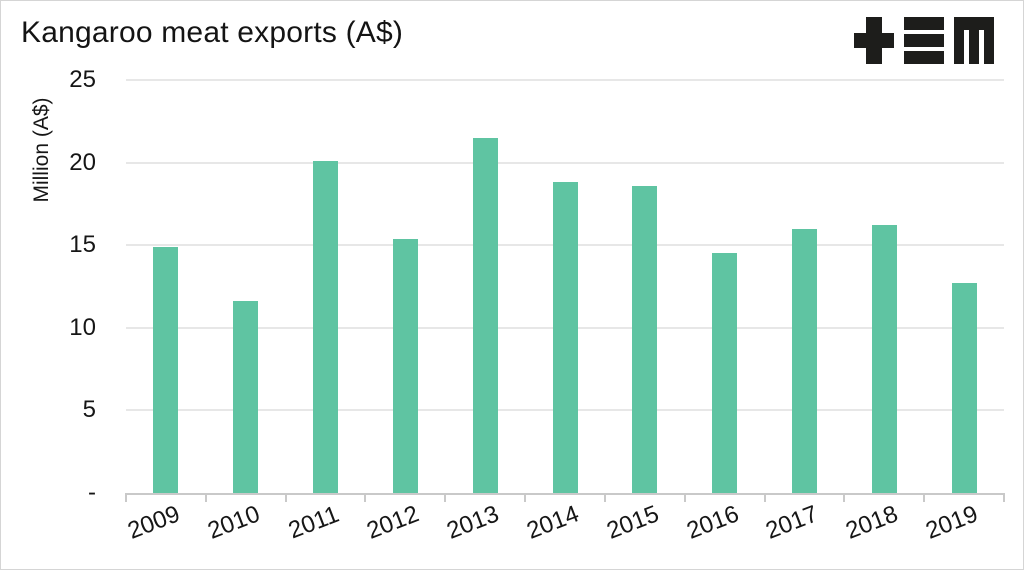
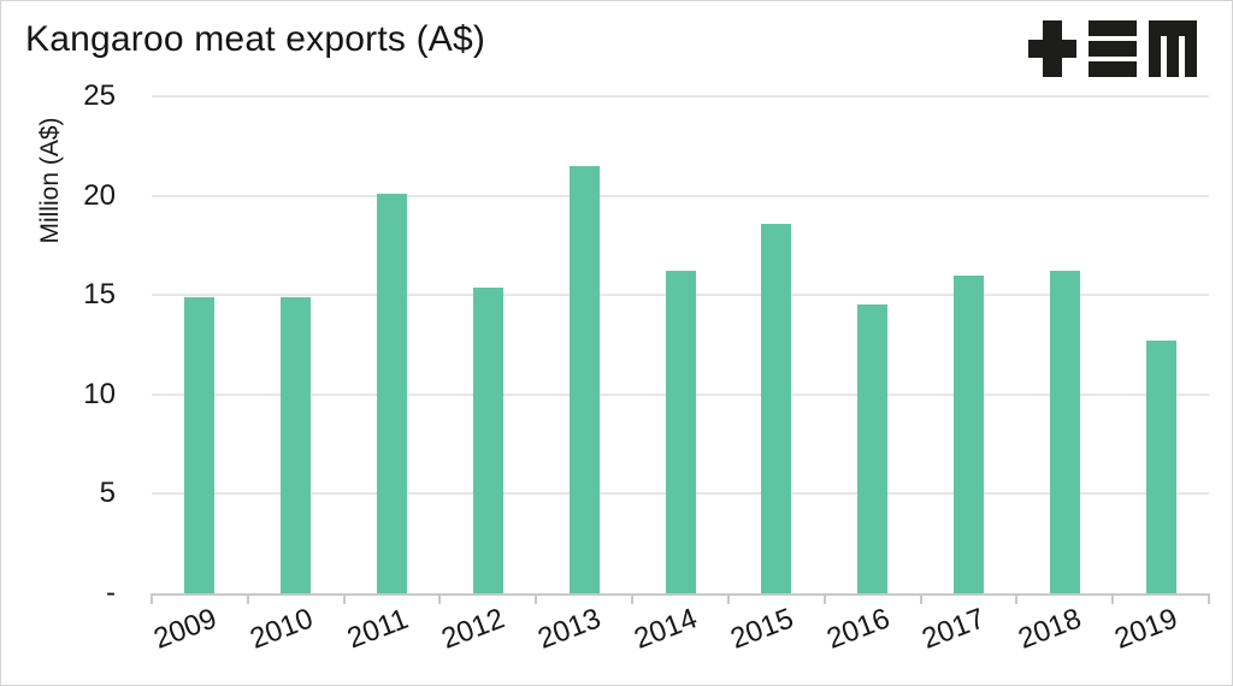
2010: 11.6 -> 14.9
2014: 18.8 -> 16.2
